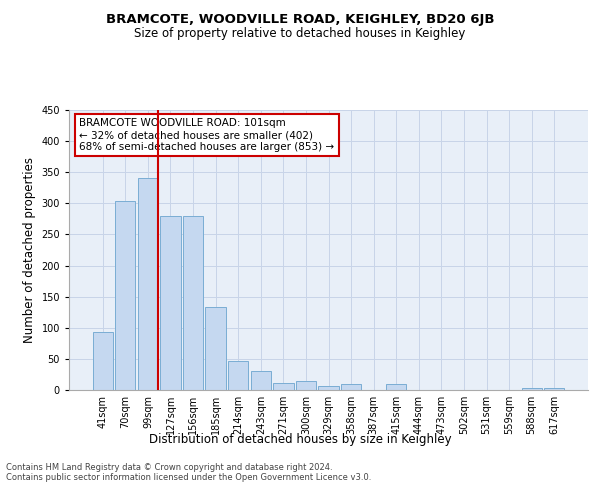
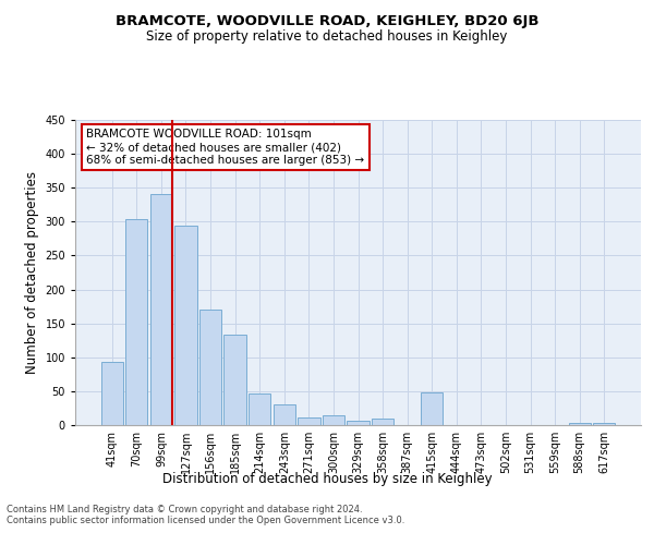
127sqm: 279 -> 294
156sqm: 279 -> 170
415sqm: 9 -> 48
